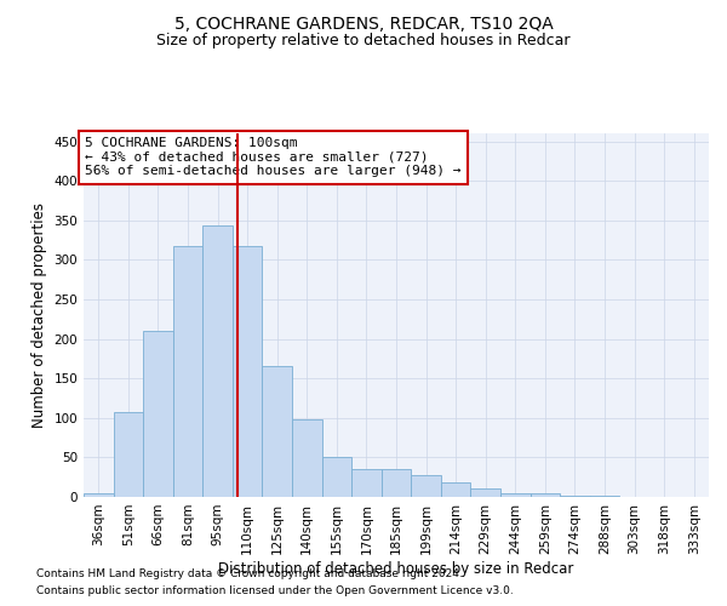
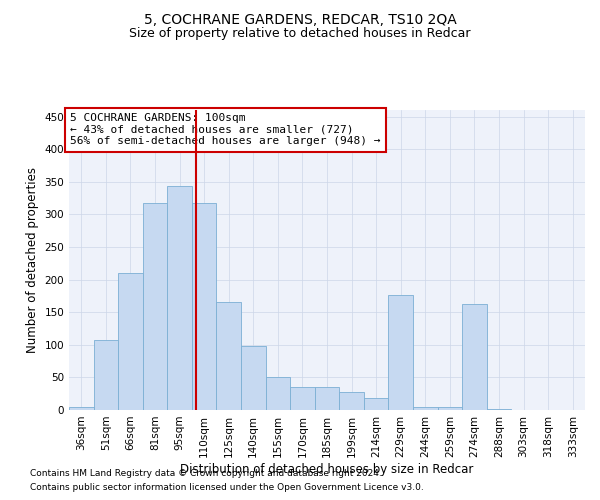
229sqm: 10 -> 176
274sqm: 1 -> 162
